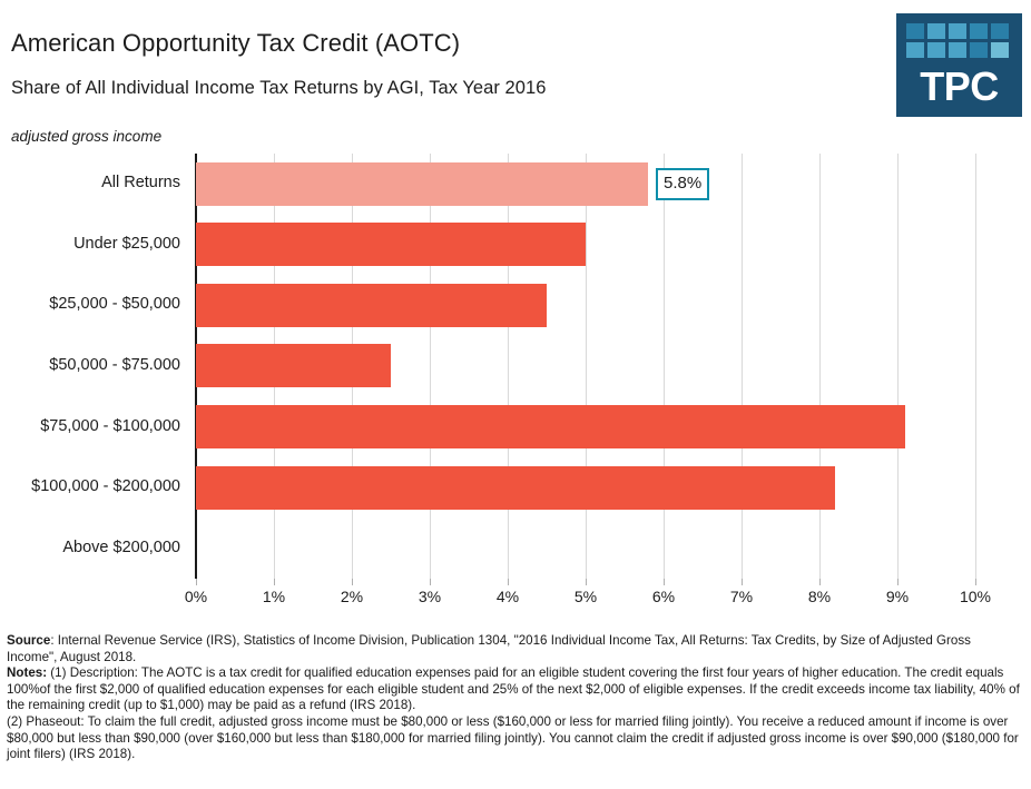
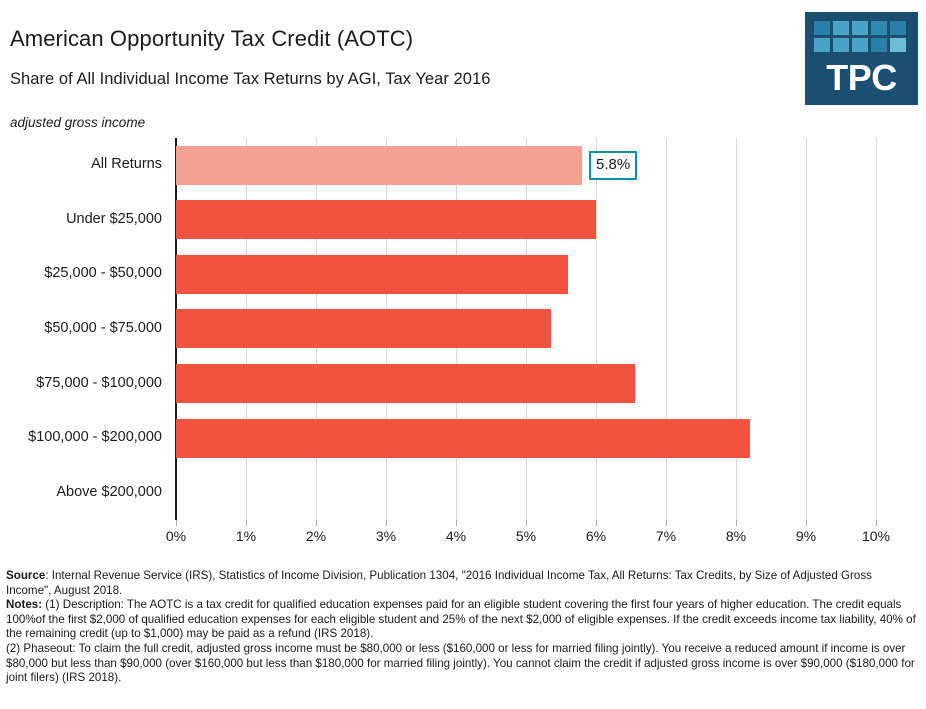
Under $25,000: 5.0% -> 6.0%
$25,000 - $50,000: 4.5% -> 5.6%
$50,000 - $75.000: 2.5% -> 5.3%
$75,000 - $100,000: 9.1% -> 6.5%
